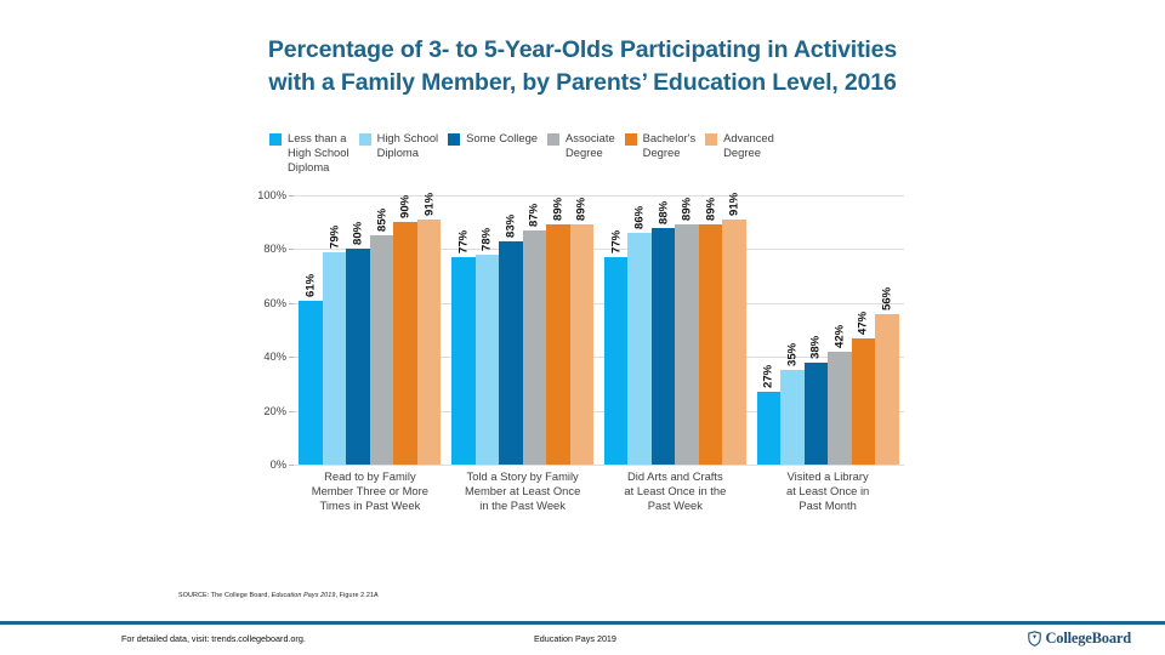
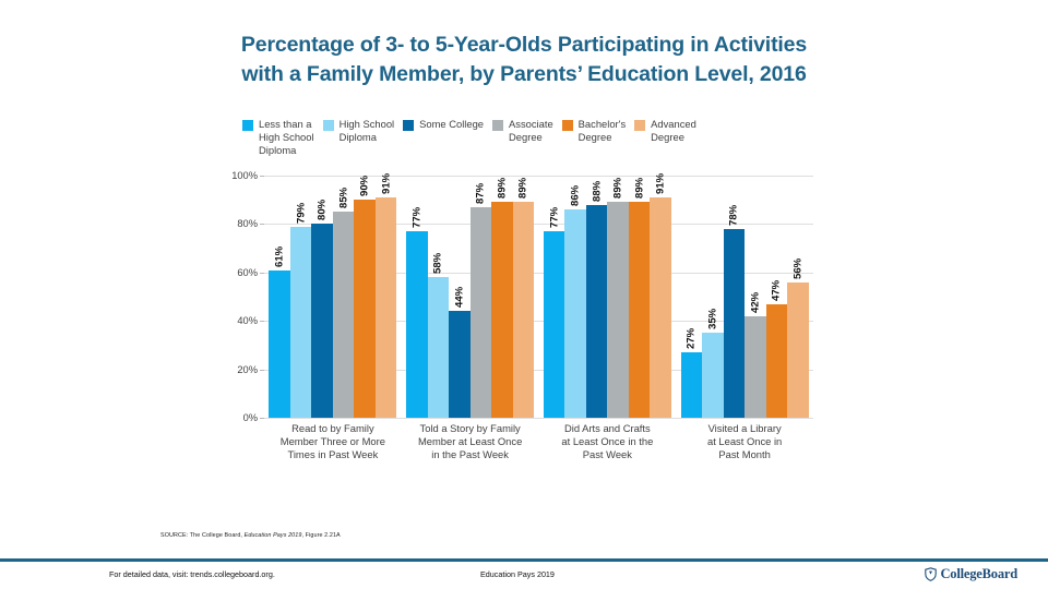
High School Diploma/Told a Story by Family Member at Least Once in the Past Week: 78% -> 58%
Some College/Told a Story by Family Member at Least Once in the Past Week: 83% -> 44%
Some College/Visited a Library at Least Once in Past Month: 38% -> 78%
